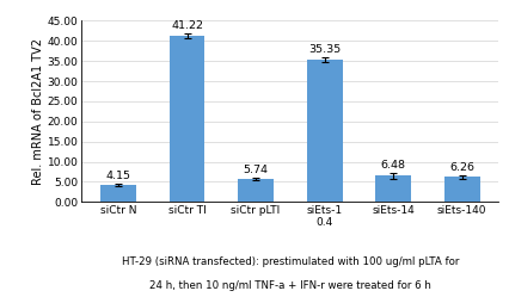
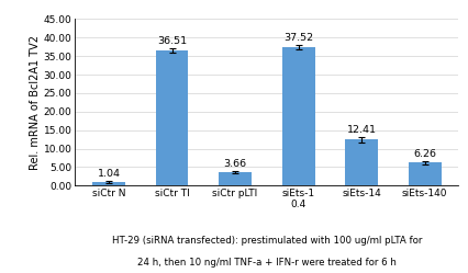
siCtr N: 4.15 -> 1.04
siCtr TI: 41.22 -> 36.51
siCtr pLTI: 5.74 -> 3.66
siEts-1 0.4: 35.35 -> 37.52
siEts-14: 6.48 -> 12.41
